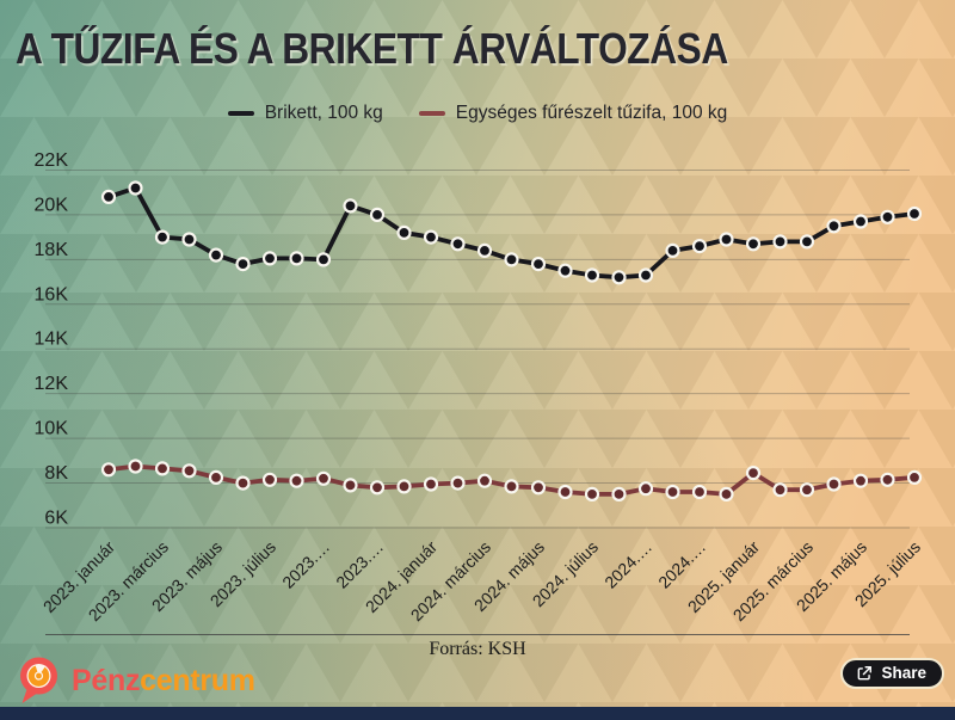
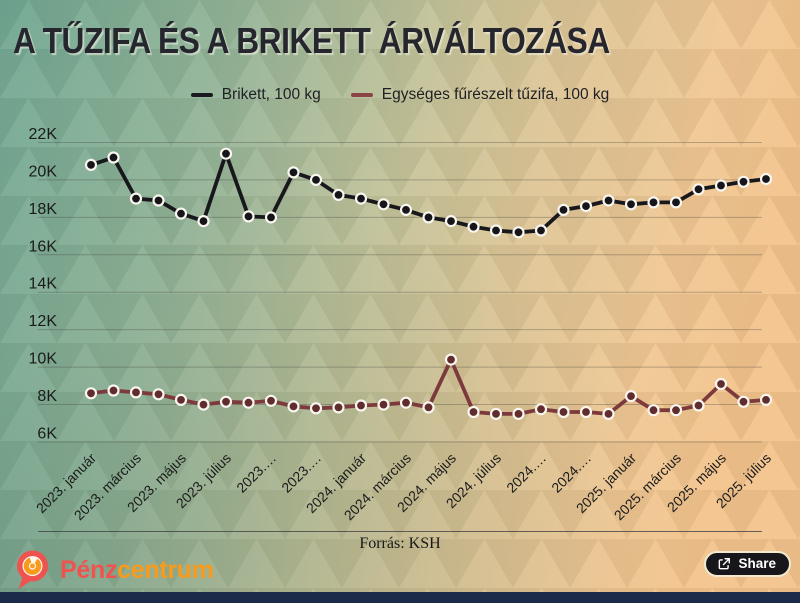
Brikett, 100 kg/2023. július: 18.0K -> 21.4K
Egységes fűrészelt tűzifa, 100 kg/2024. május: 7.8K -> 10.4K
Egységes fűrészelt tűzifa, 100 kg/2025. május: 8.1K -> 9.1K
